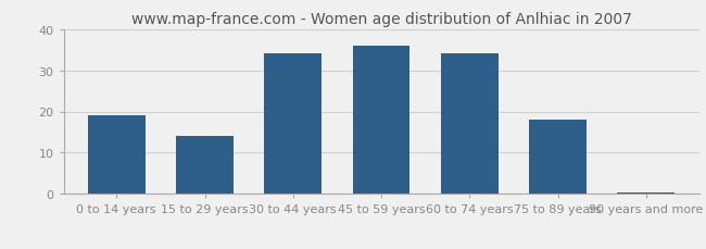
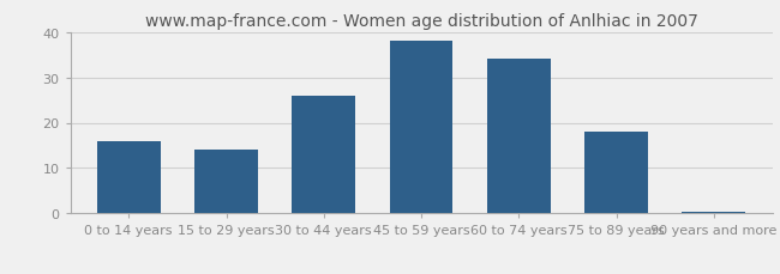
0 to 14 years: 19.0 -> 16.0
30 to 44 years: 34.0 -> 26.0
45 to 59 years: 36.0 -> 38.0
